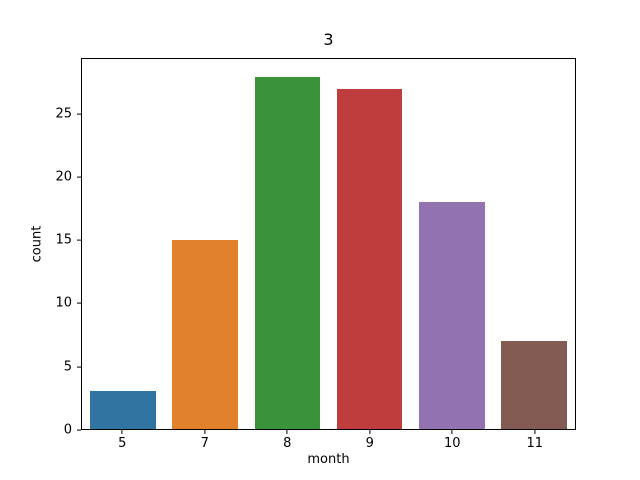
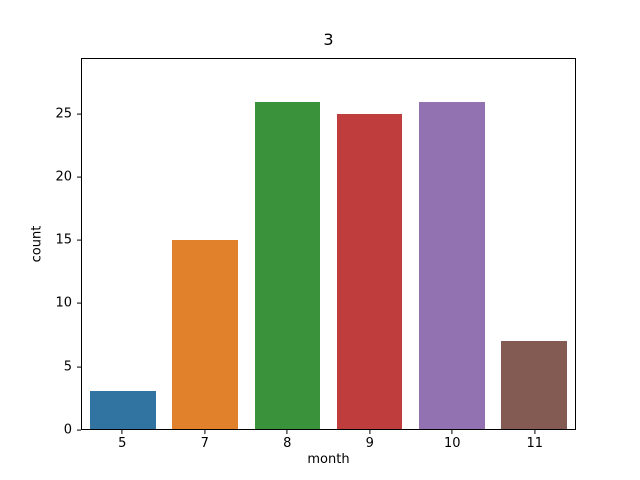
8: 28 -> 26
9: 27 -> 25
10: 18 -> 26
